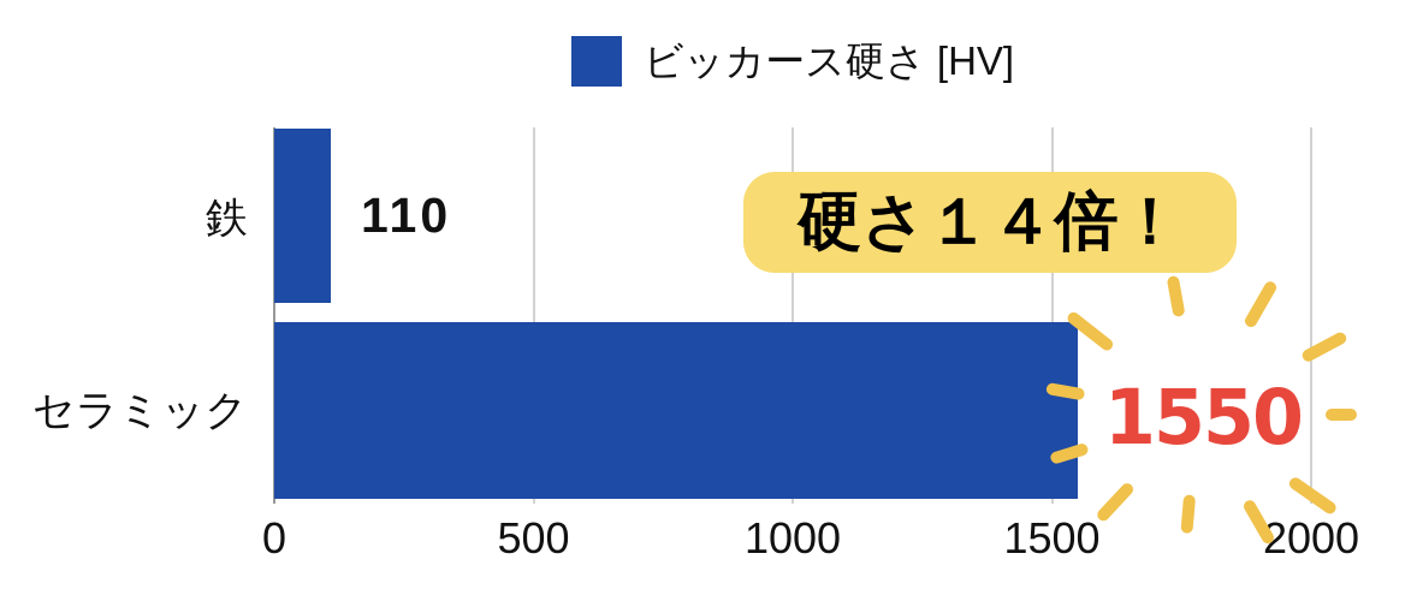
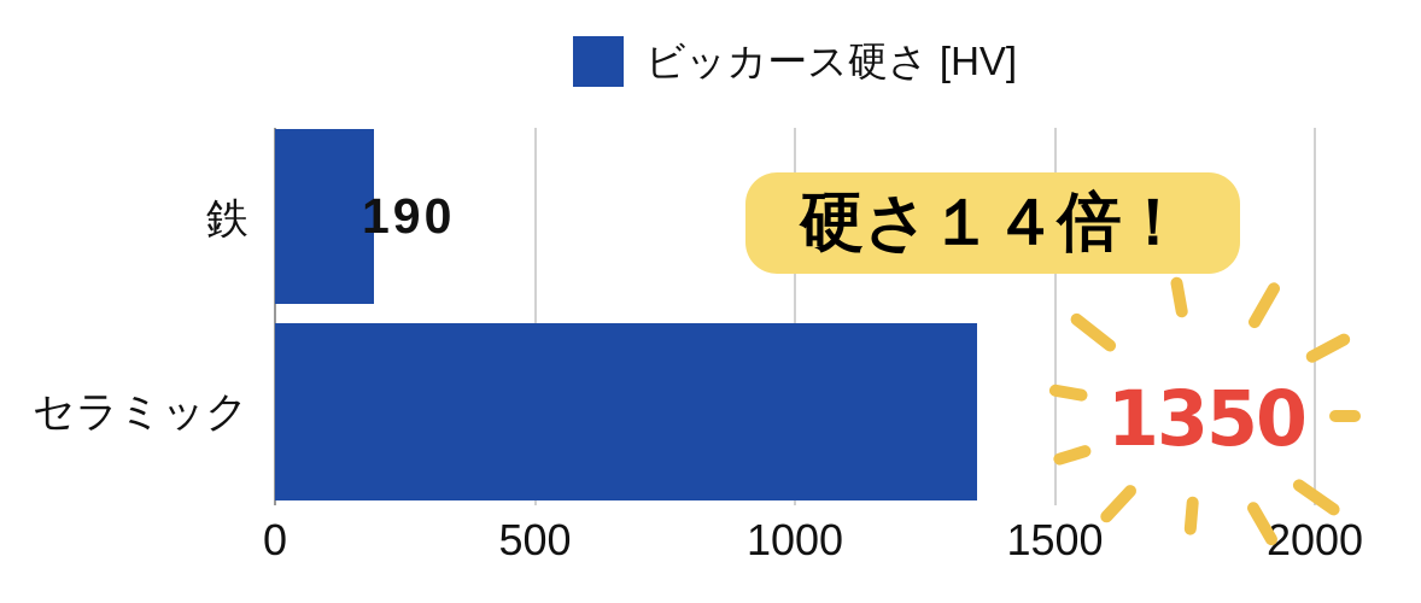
鉄: 110 -> 190
セラミック: 1550 -> 1350
